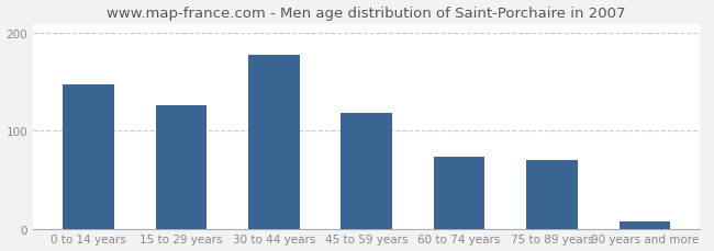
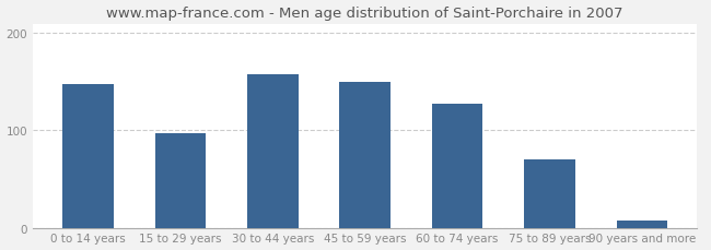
15 to 29 years: 126 -> 97
30 to 44 years: 178 -> 158
45 to 59 years: 118 -> 150
60 to 74 years: 74 -> 127
